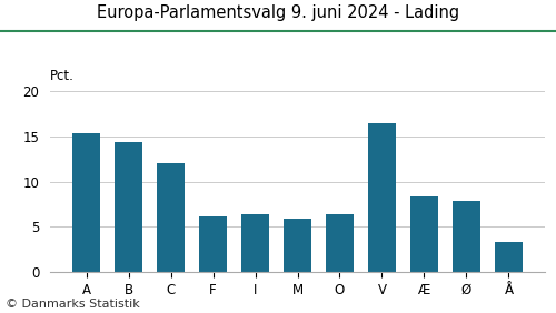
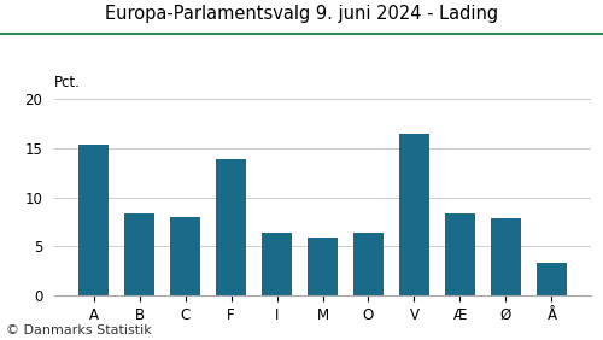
B: 14.4 -> 8.3
C: 12.0 -> 8.0
F: 6.2 -> 13.8
